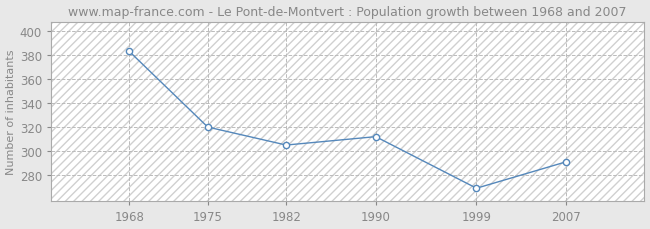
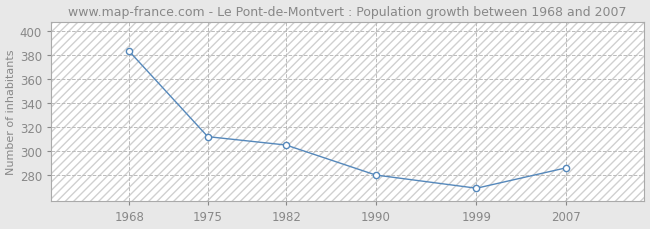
1975: 320 -> 312
1990: 312 -> 280
2007: 291 -> 286
